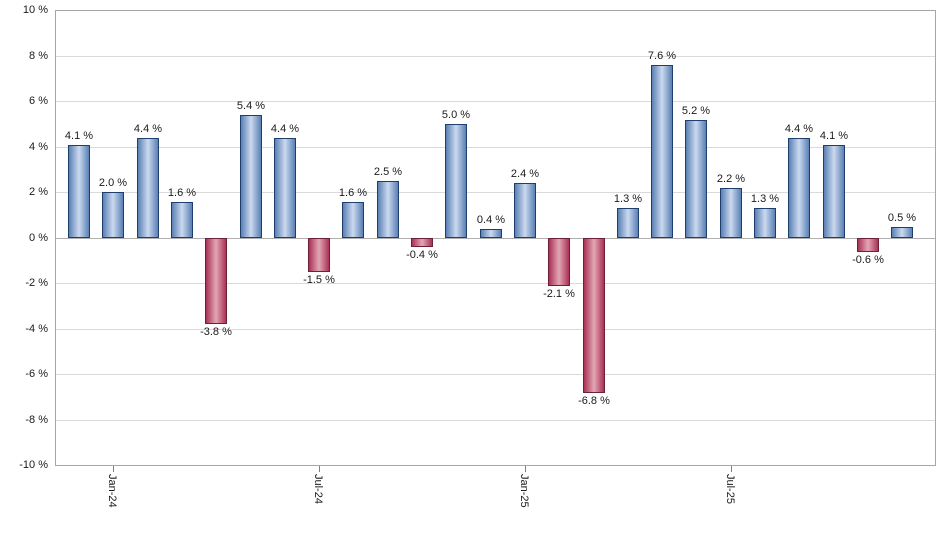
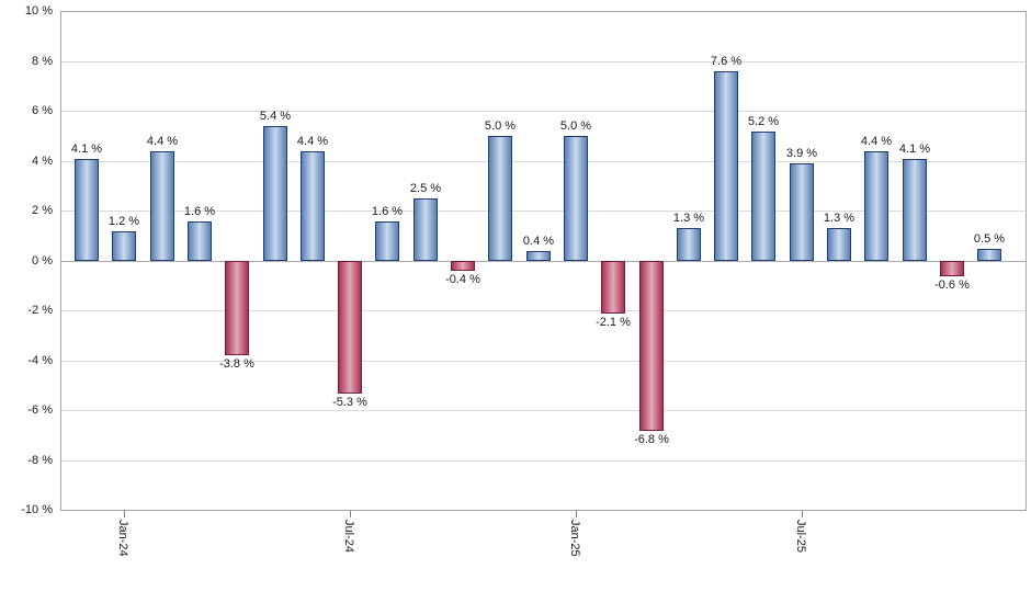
Jan-24: 2.0 -> 1.2
Jul-24: -1.5 -> -5.3
Jan-25: 2.4 -> 5.0
Jul-25: 2.2 -> 3.9
